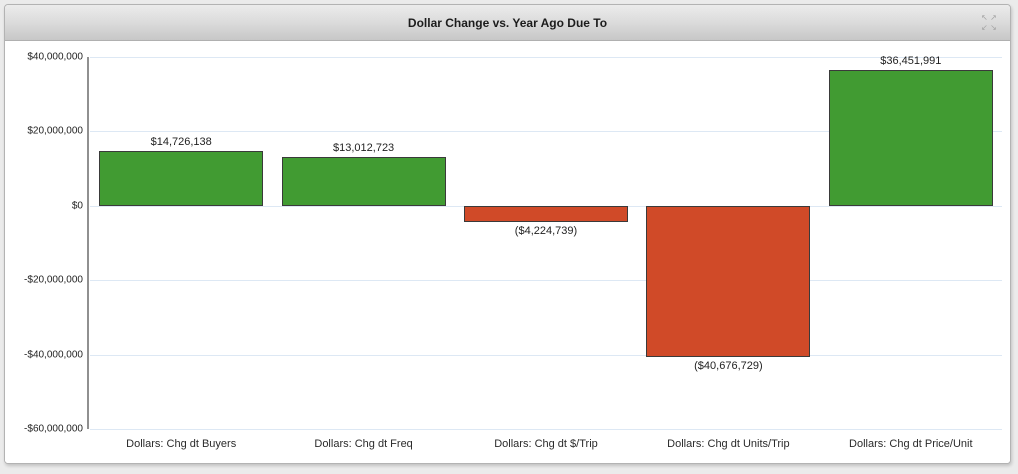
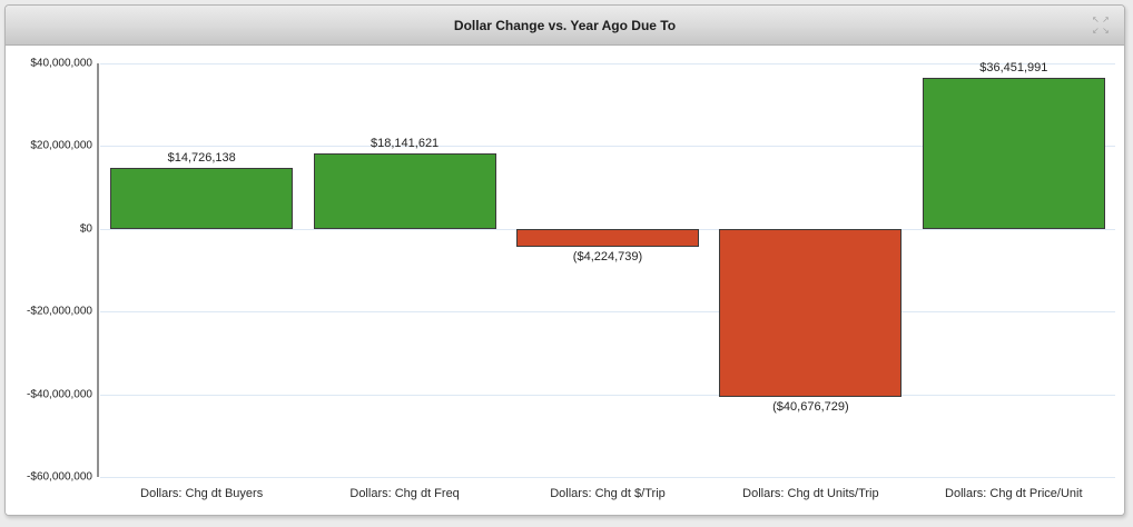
Dollars: Chg dt Freq: $13,012,723 -> $18,141,621
